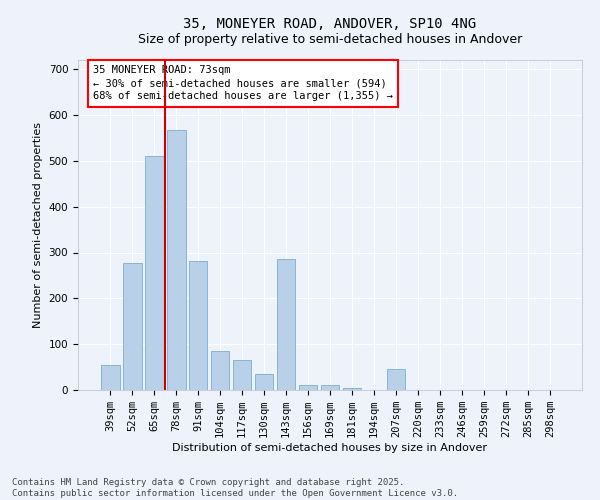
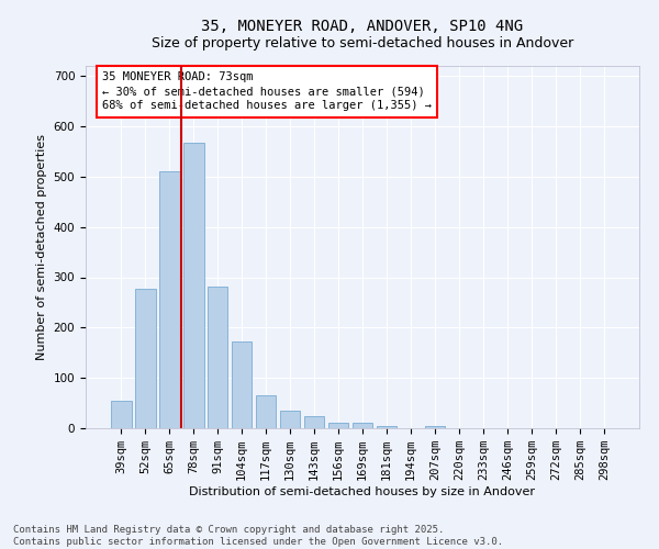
104sqm: 85 -> 172
143sqm: 285 -> 23
207sqm: 45 -> 5
